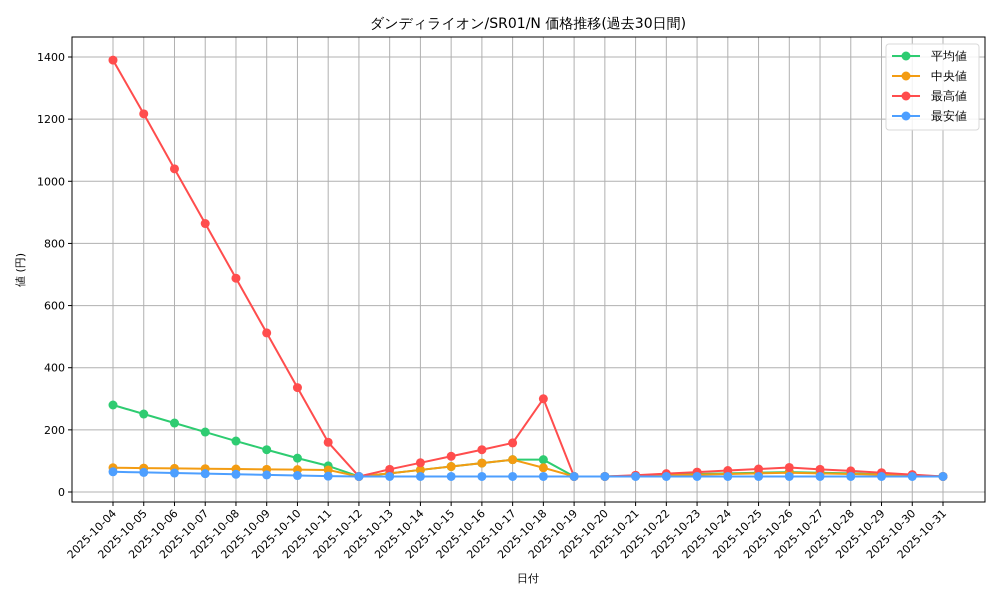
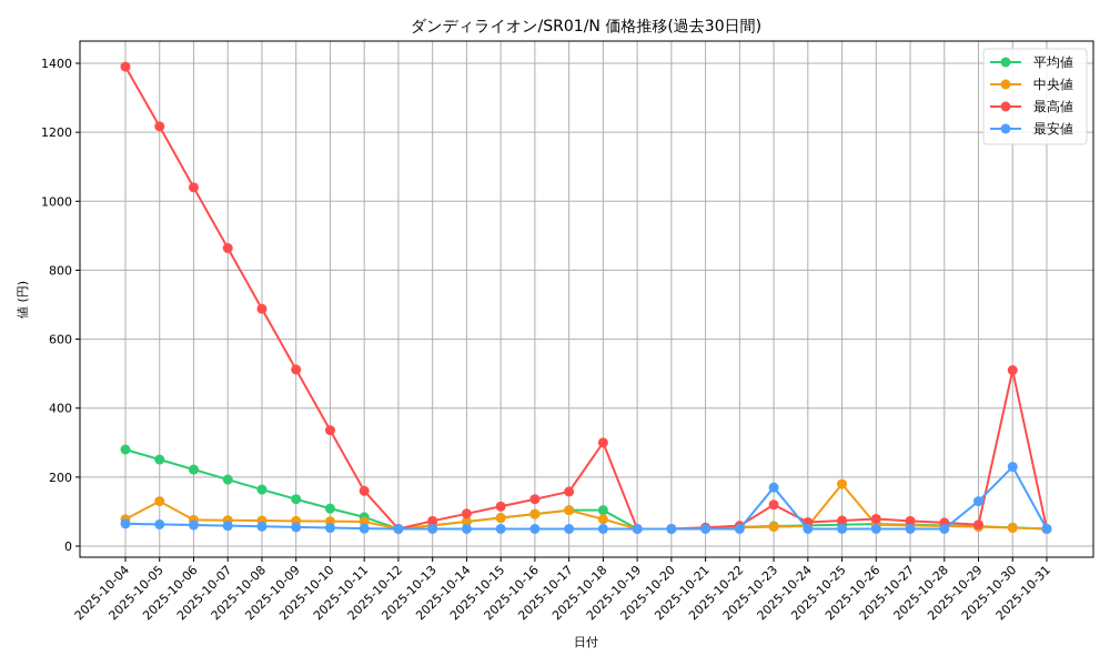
中央値/2025-10-05: 80 -> 130
最高値/2025-10-23: 60 -> 120
最安値/2025-10-23: 50 -> 170
中央値/2025-10-25: 60 -> 180
最安値/2025-10-29: 50 -> 130
最高値/2025-10-30: 60 -> 510
最安値/2025-10-30: 50 -> 230
